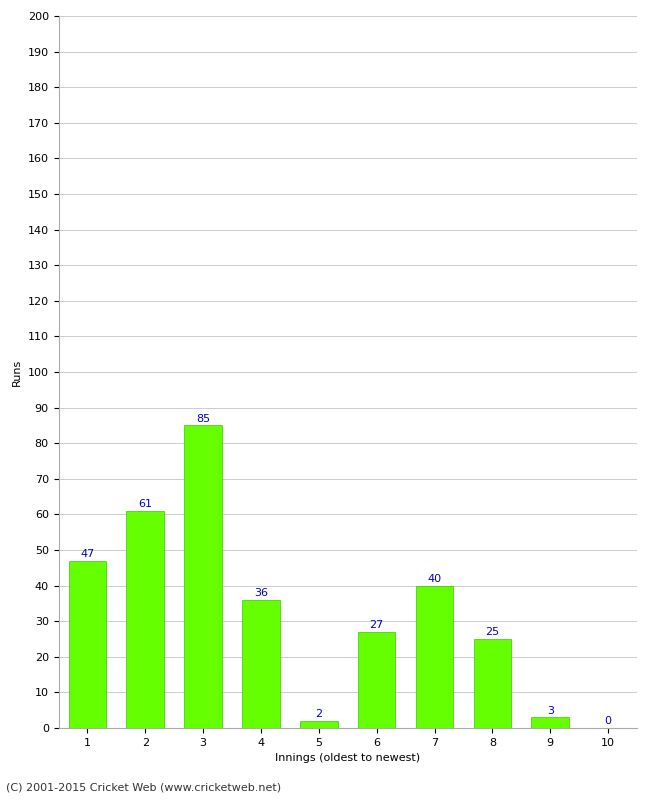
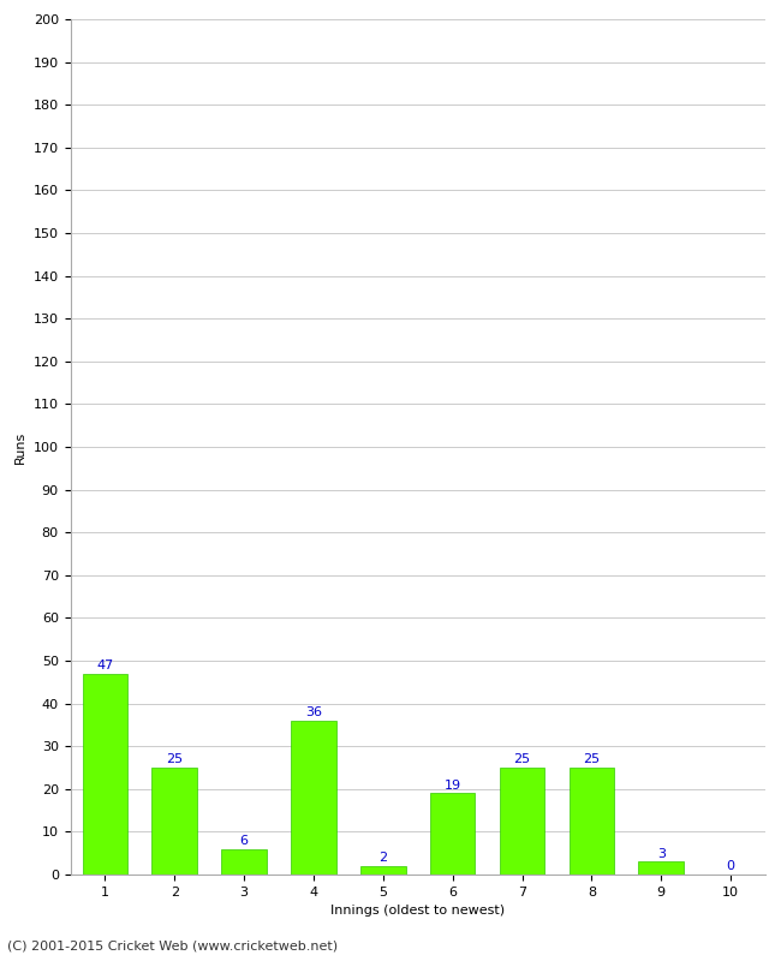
2: 61 -> 25
3: 85 -> 6
6: 27 -> 19
7: 40 -> 25
